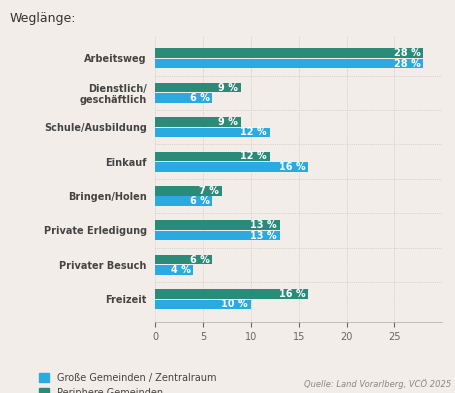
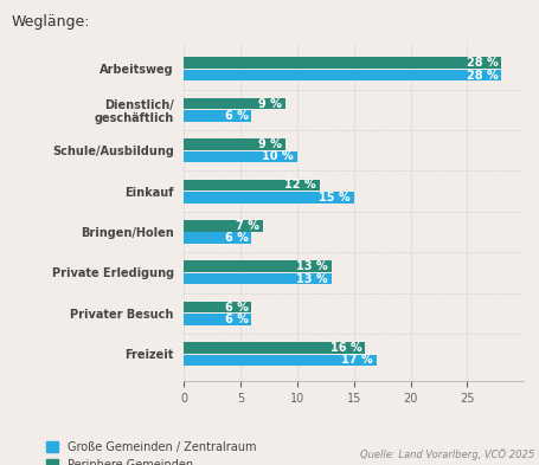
Große Gemeinden / Zentralraum/Schule/Ausbildung: 12 -> 10
Große Gemeinden / Zentralraum/Einkauf: 16 -> 15
Große Gemeinden / Zentralraum/Privater Besuch: 4 -> 6
Große Gemeinden / Zentralraum/Freizeit: 10 -> 17
